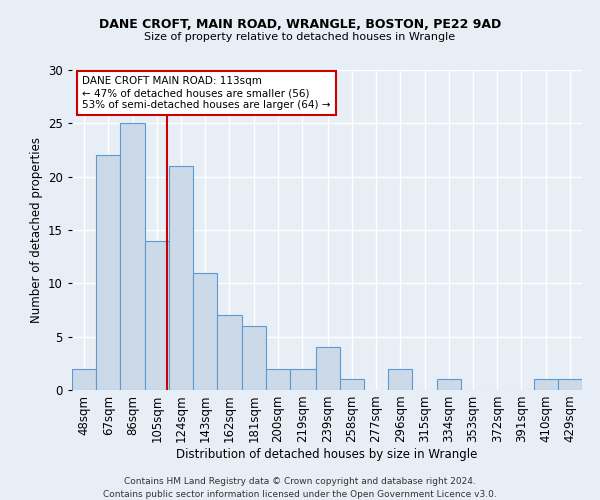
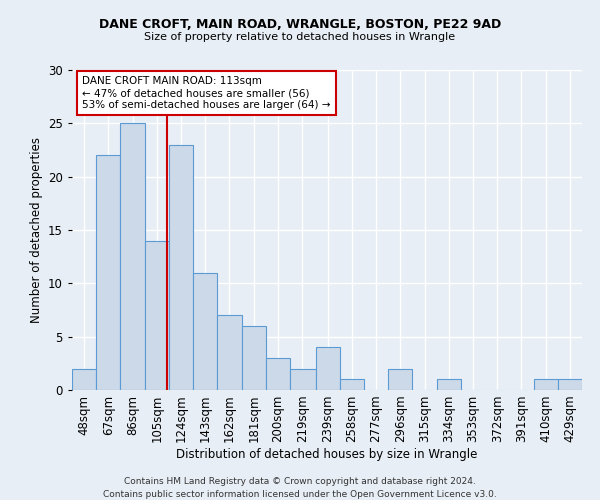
124sqm: 21 -> 23
200sqm: 2 -> 3
